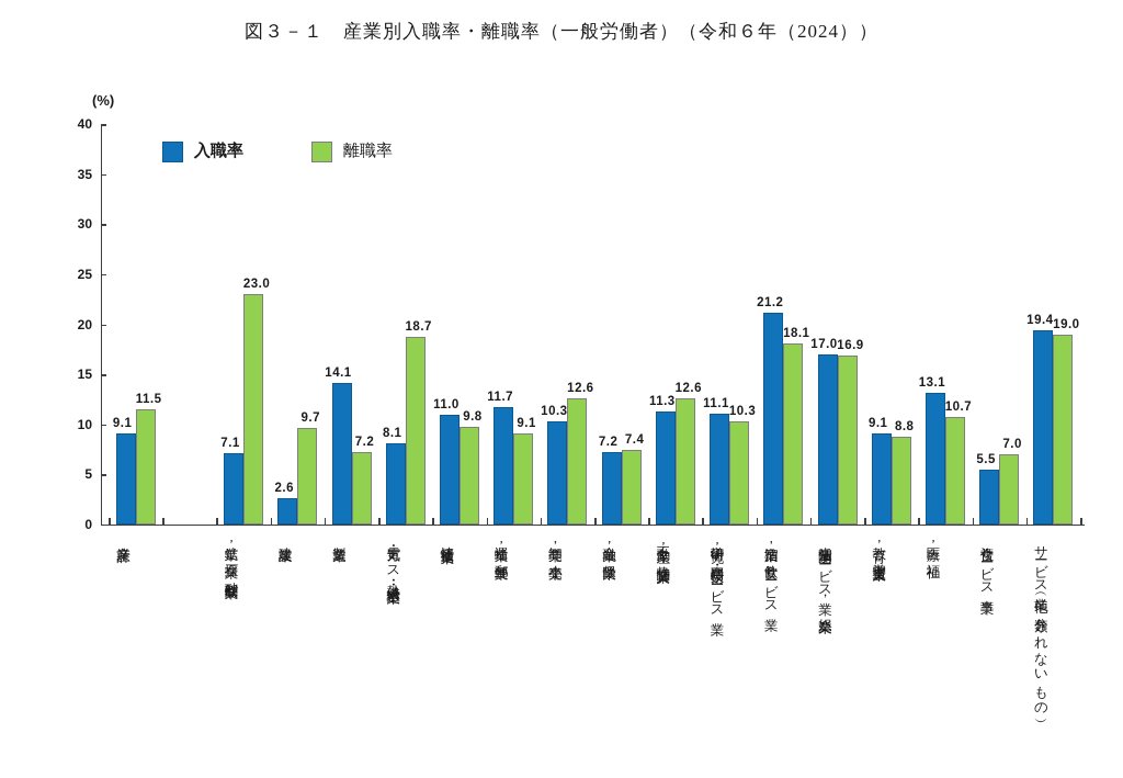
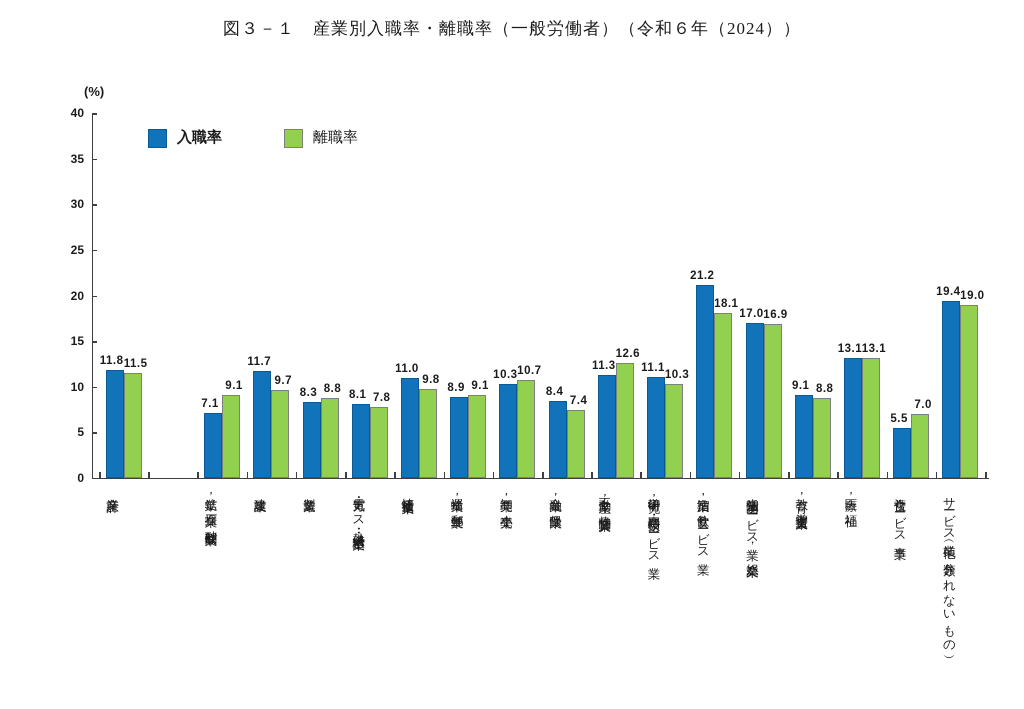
入職率/産業計: 9.1 -> 11.8
離職率/鉱業，採石業，砂利採取業: 23.0 -> 9.1
入職率/建設業: 2.6 -> 11.7
入職率/製造業: 14.1 -> 8.3
離職率/製造業: 7.2 -> 8.8
離職率/電気・ガス・熱供給・水道業: 18.7 -> 7.8
入職率/運輸業，郵便業: 11.7 -> 8.9
離職率/卸売業，小売業: 12.6 -> 10.7
入職率/金融業，保険業: 7.2 -> 8.4
離職率/医療，福祉: 10.7 -> 13.1
